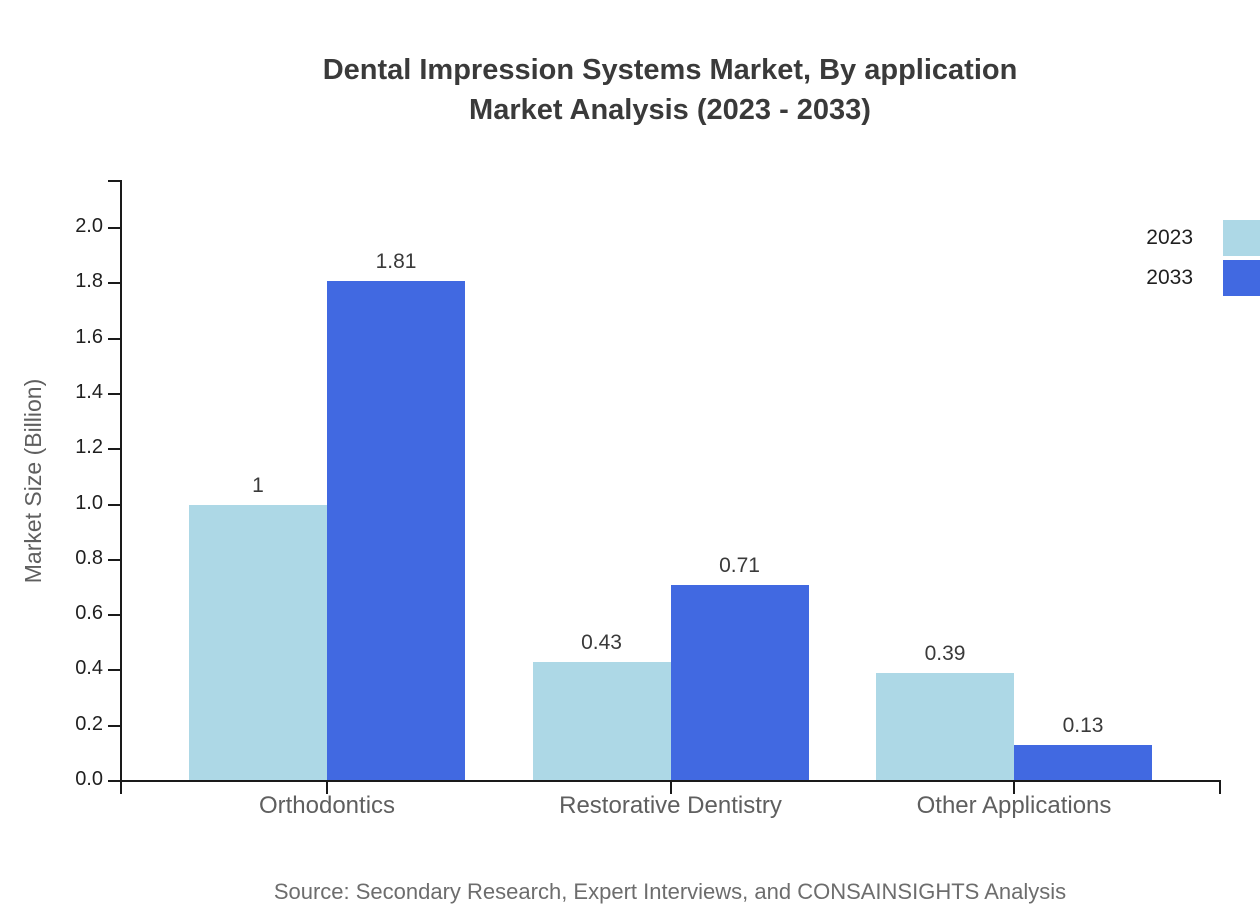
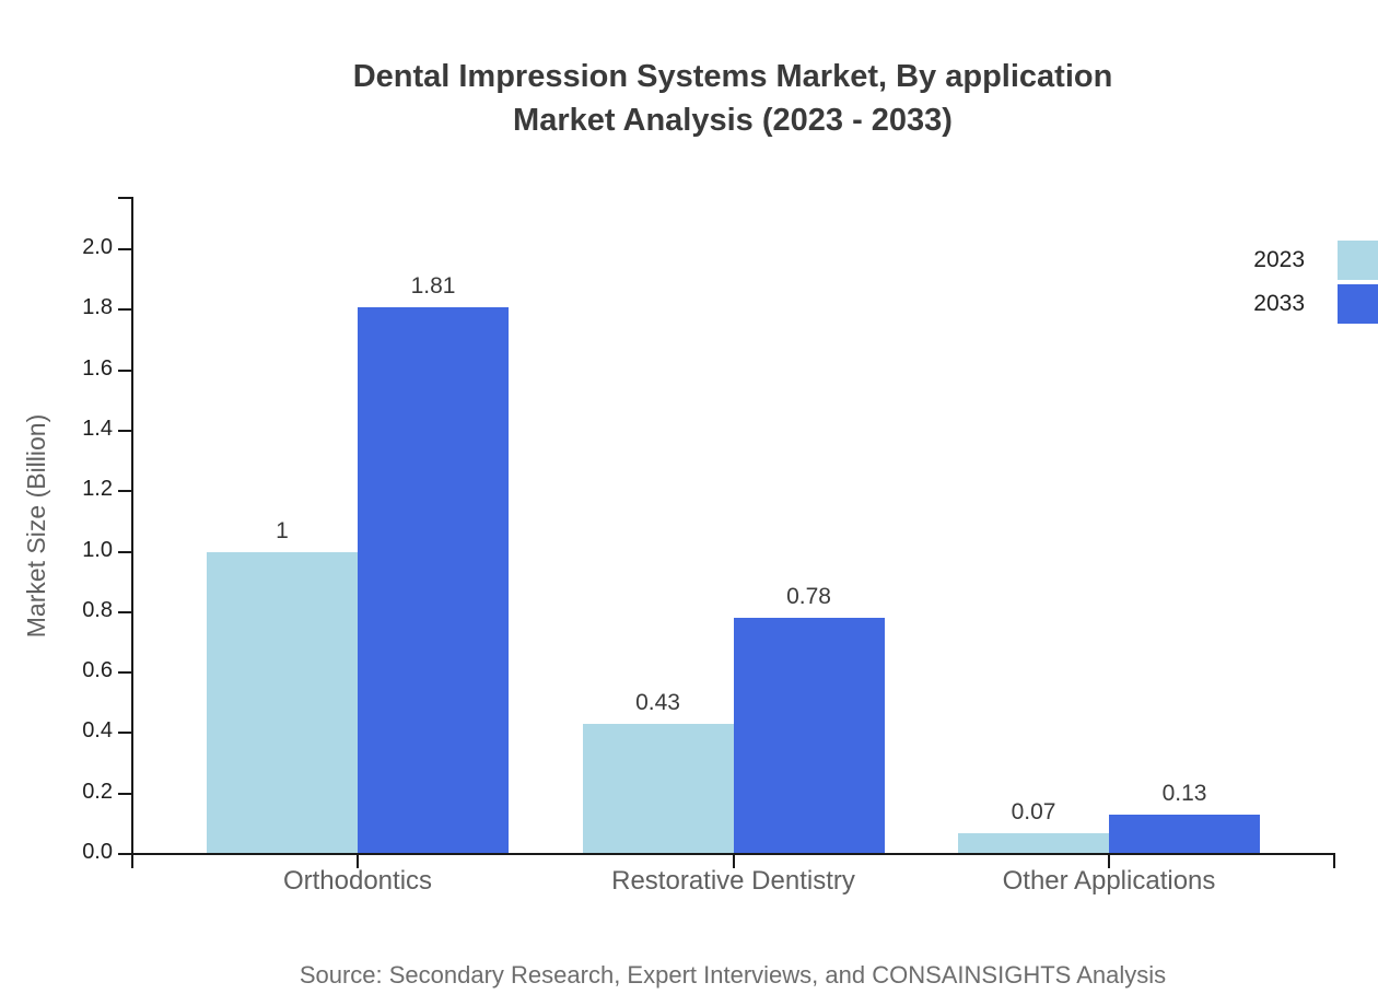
2033/Restorative Dentistry: 0.71 -> 0.78
2023/Other Applications: 0.39 -> 0.07
